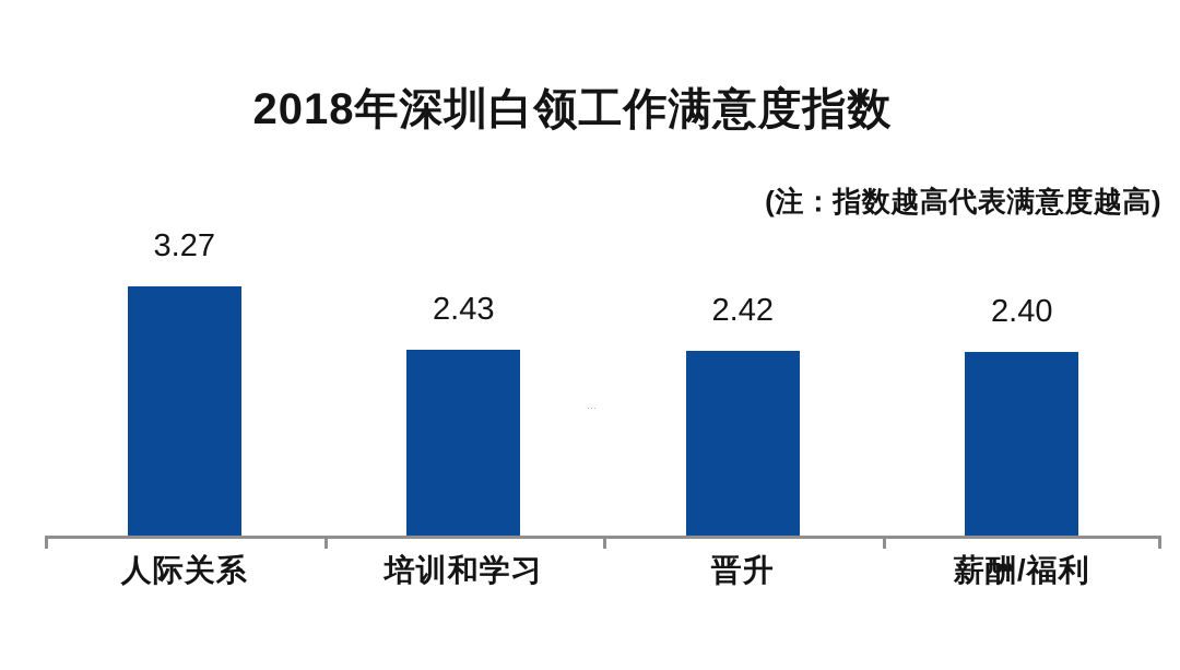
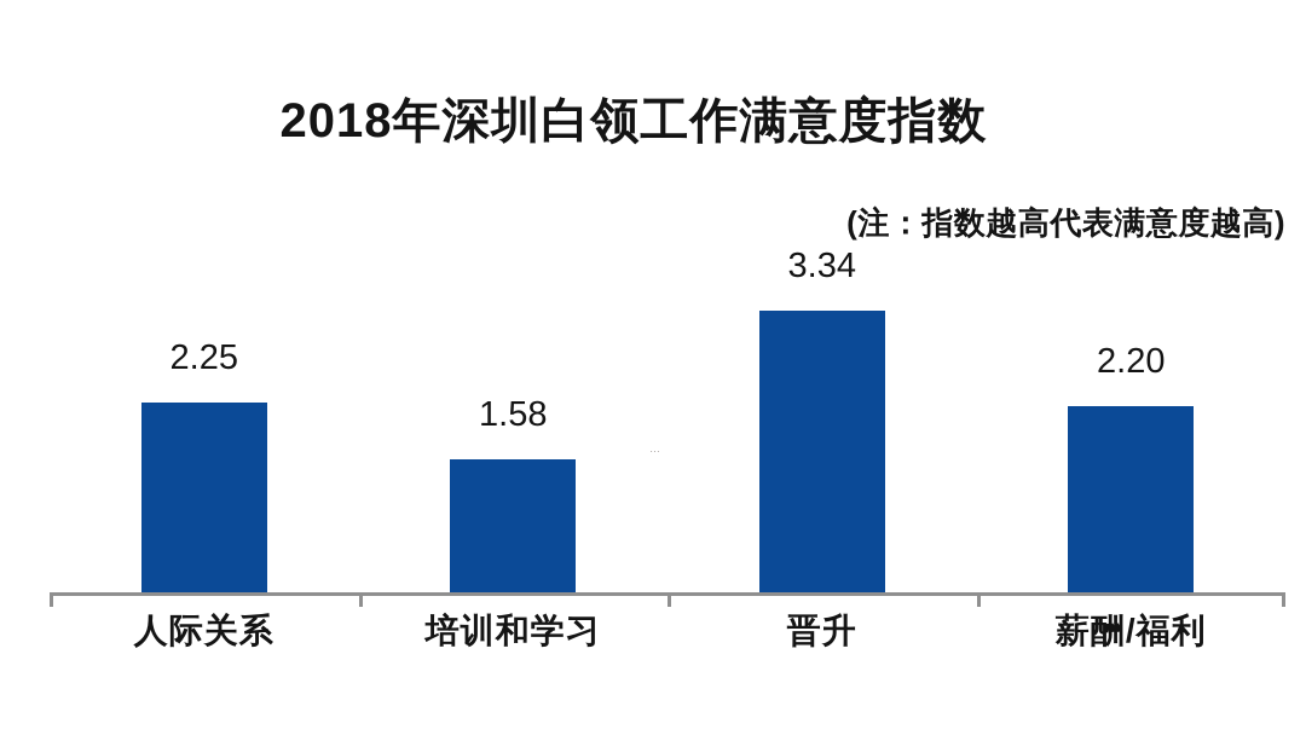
人际关系: 3.27 -> 2.25
培训和学习: 2.43 -> 1.58
晋升: 2.42 -> 3.34
薪酬/福利: 2.40 -> 2.20
